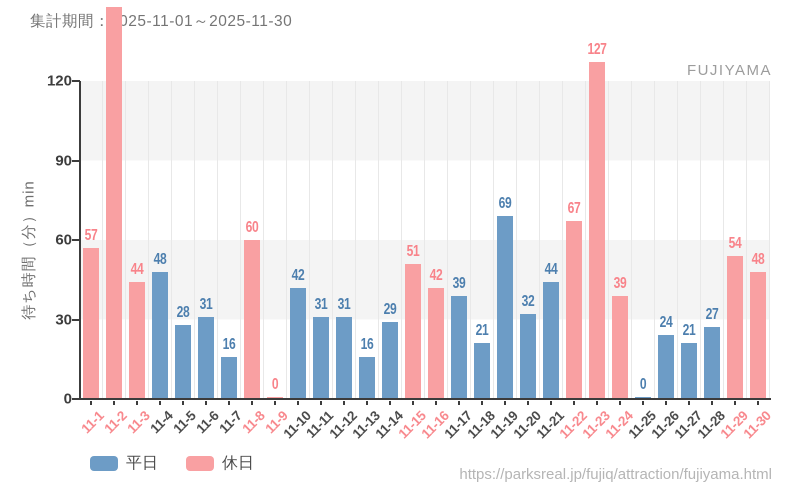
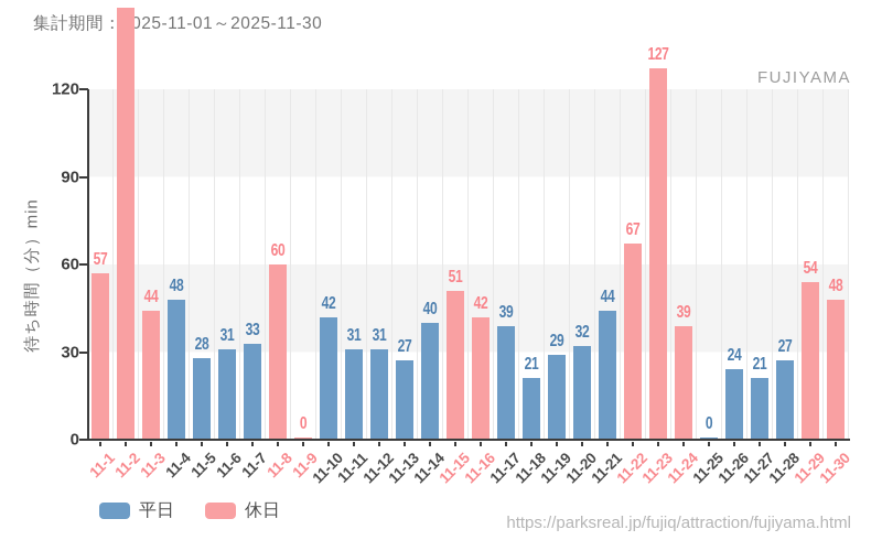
11-7: 16 -> 33
11-13: 16 -> 27
11-14: 29 -> 40
11-19: 69 -> 29
